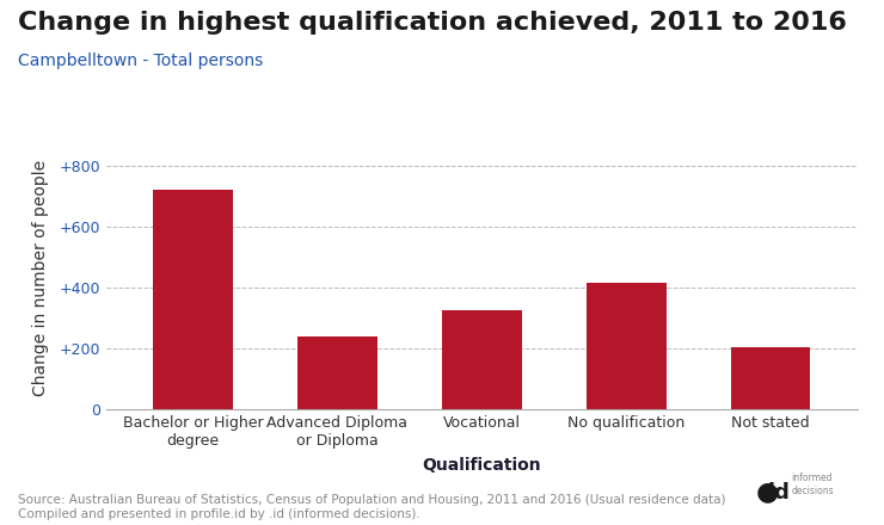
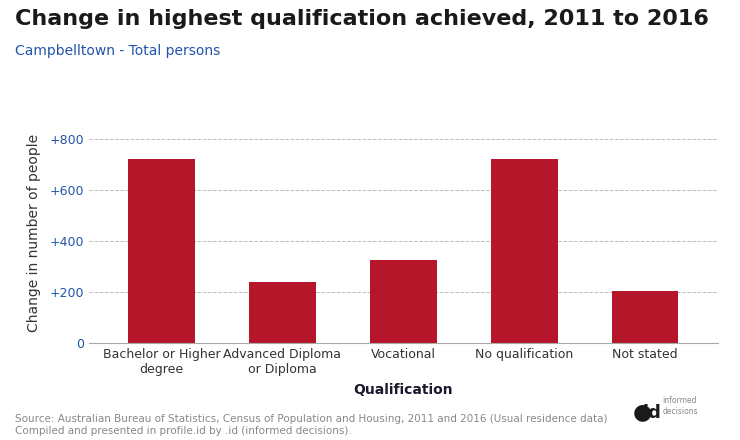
No qualification: 415 -> 720
